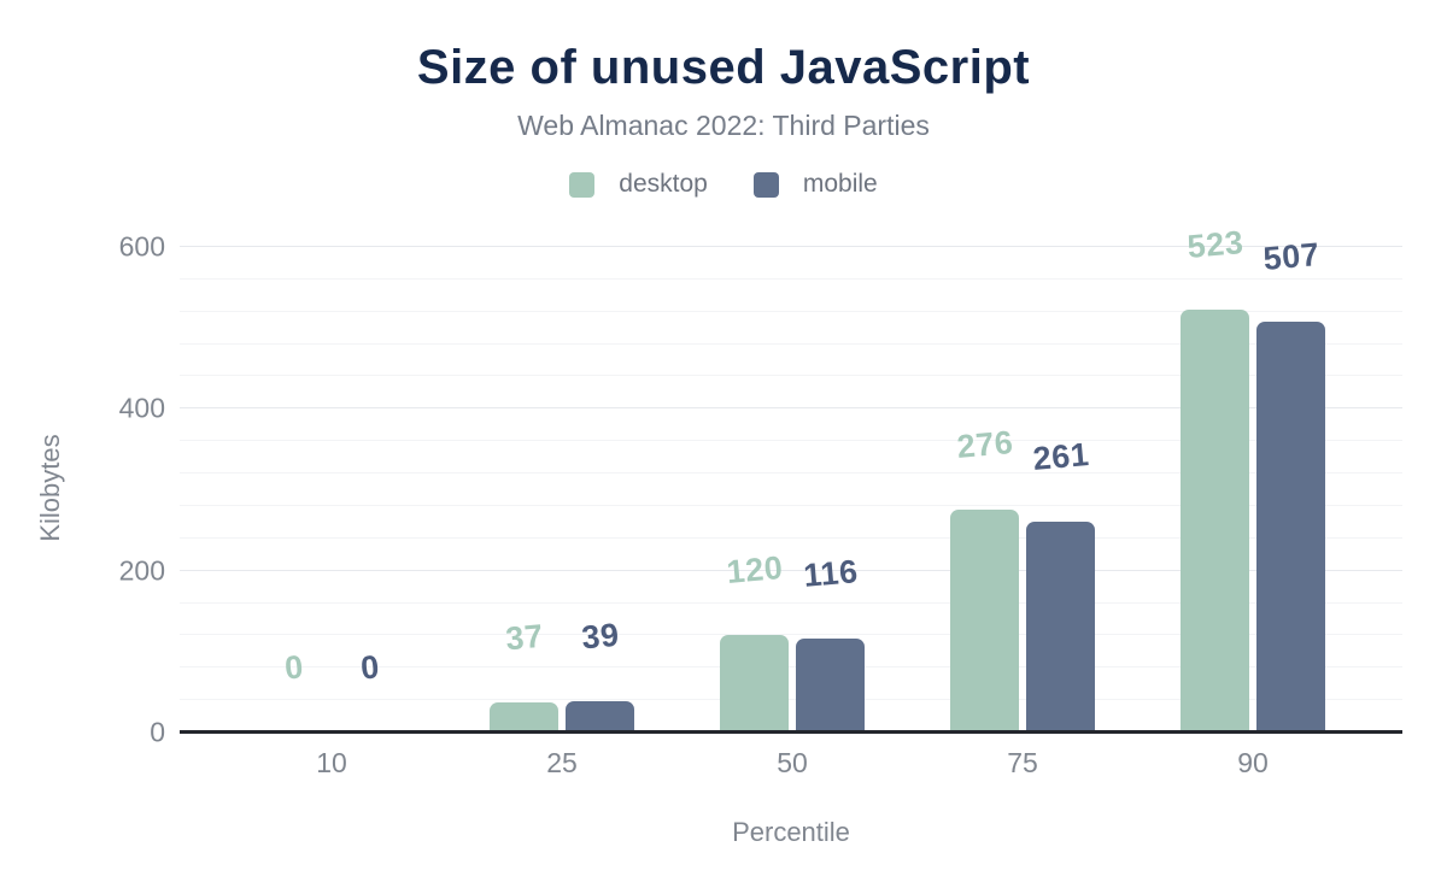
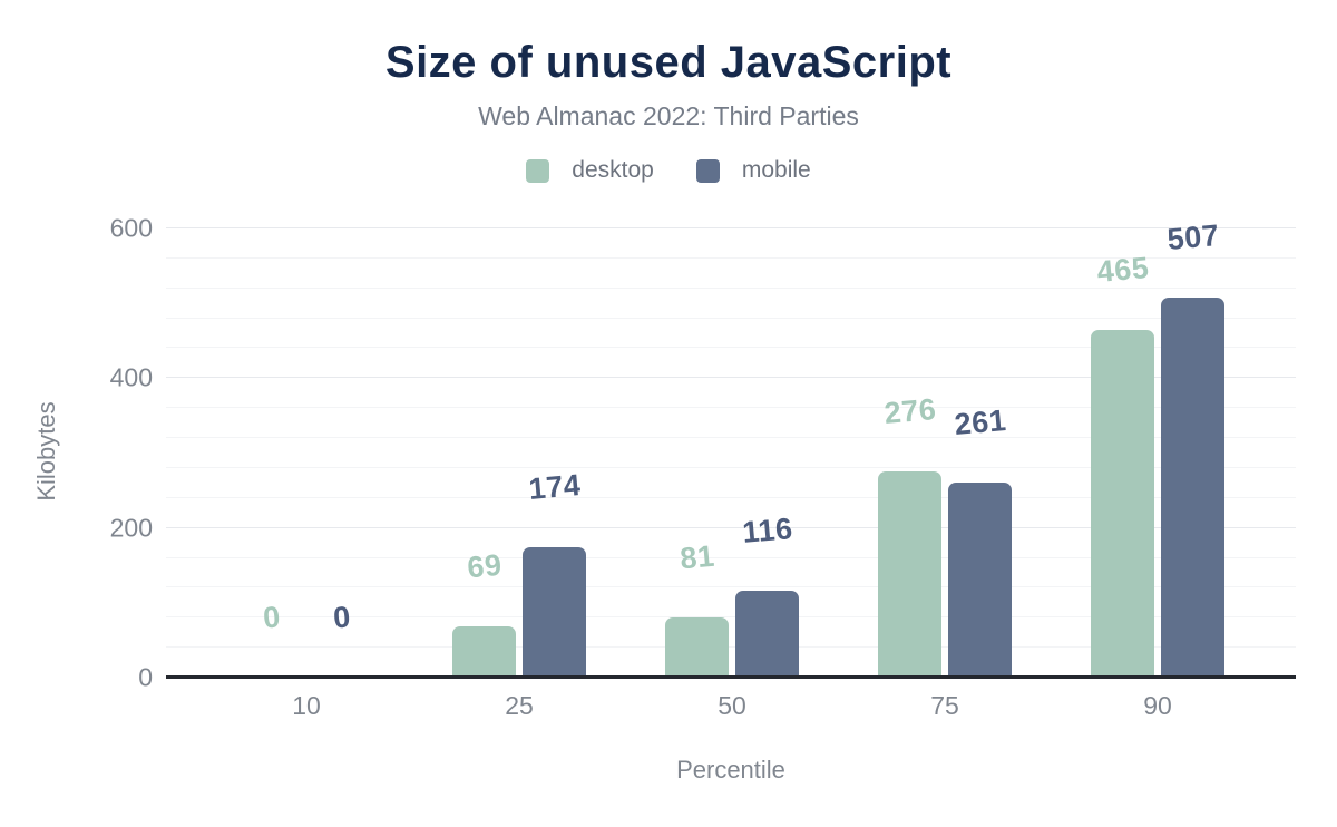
desktop/25: 37 -> 69
mobile/25: 39 -> 174
desktop/50: 120 -> 81
desktop/90: 523 -> 465
